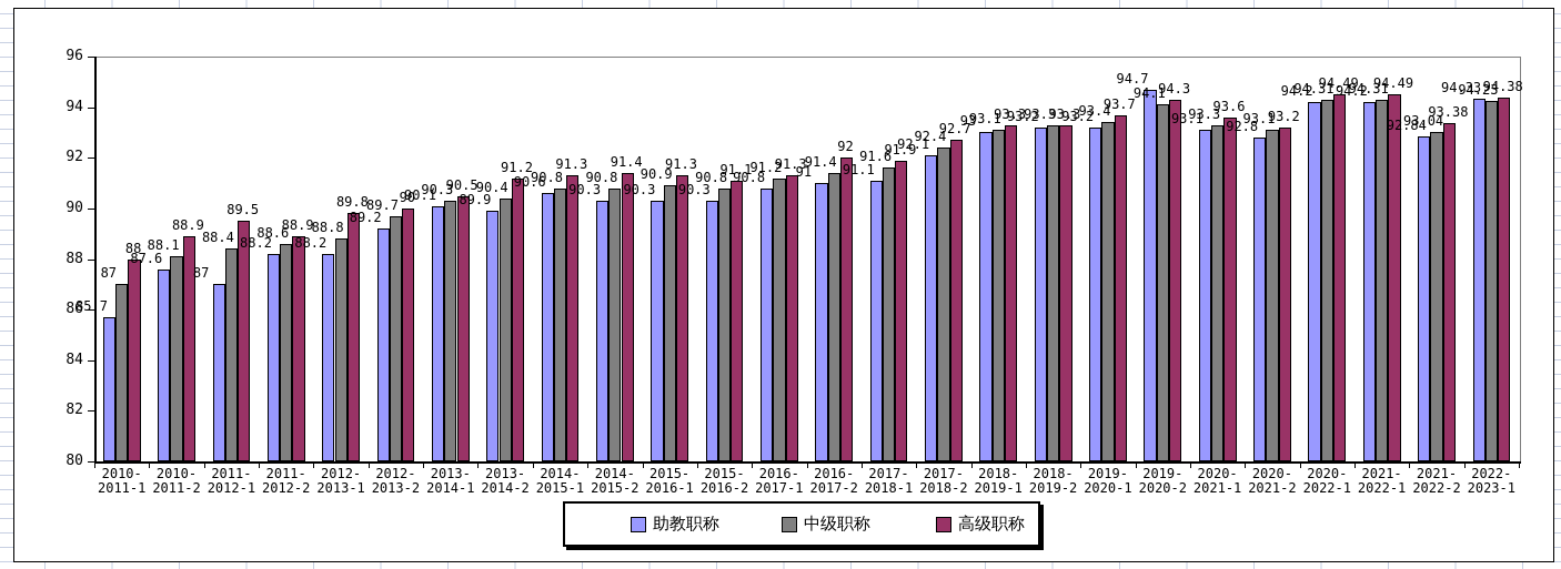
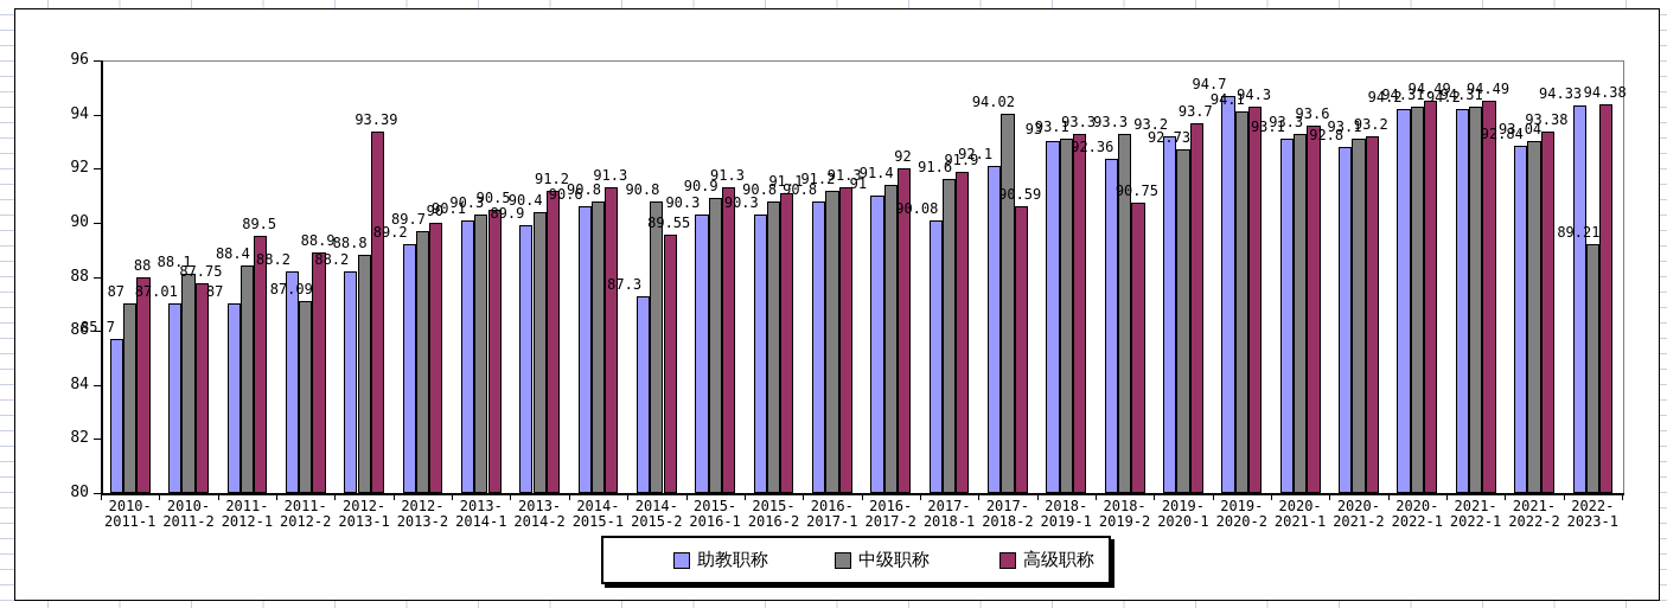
助教职称/2010-2011-2: 87.6 -> 87.01
高级职称/2010-2011-2: 88.9 -> 87.75
中级职称/2011-2012-2: 88.6 -> 87.09
高级职称/2012-2013-1: 89.8 -> 93.39
助教职称/2014-2015-2: 90.3 -> 87.3
高级职称/2014-2015-2: 91.4 -> 89.55
助教职称/2017-2018-1: 91.1 -> 90.08
中级职称/2017-2018-2: 92.4 -> 94.02
高级职称/2017-2018-2: 92.7 -> 90.59
助教职称/2018-2019-2: 93.2 -> 92.36
高级职称/2018-2019-2: 93.3 -> 90.75
中级职称/2019-2020-1: 93.4 -> 92.73
中级职称/2022-2023-1: 94.23 -> 89.21
